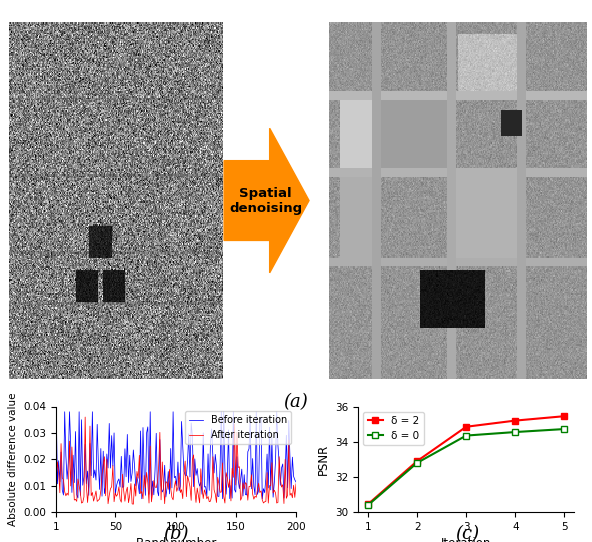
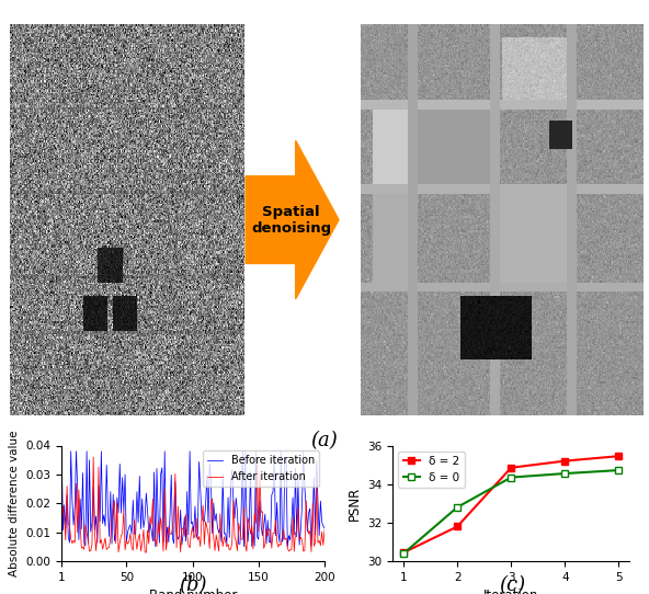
δ = 2/2: 32.9 -> 31.8
